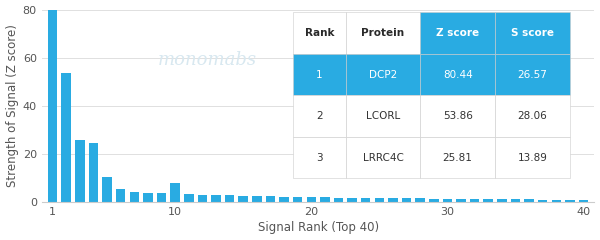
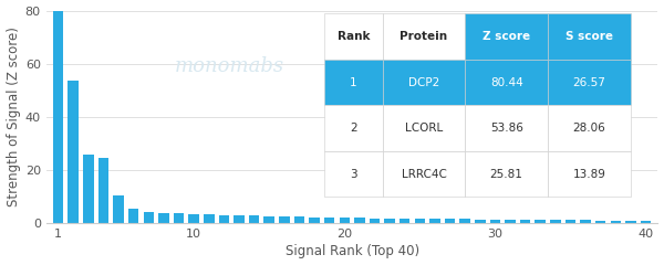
10: 8.0 -> 3.6
